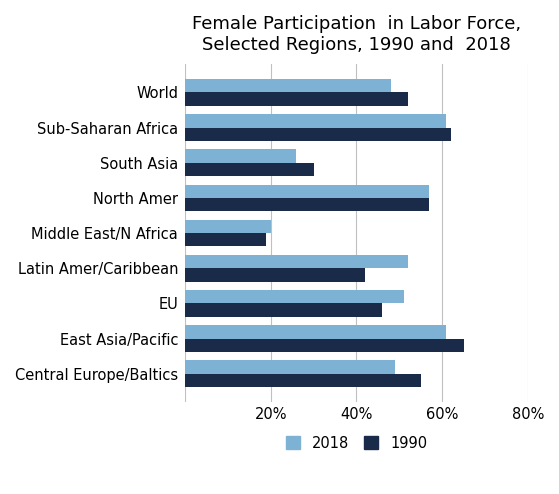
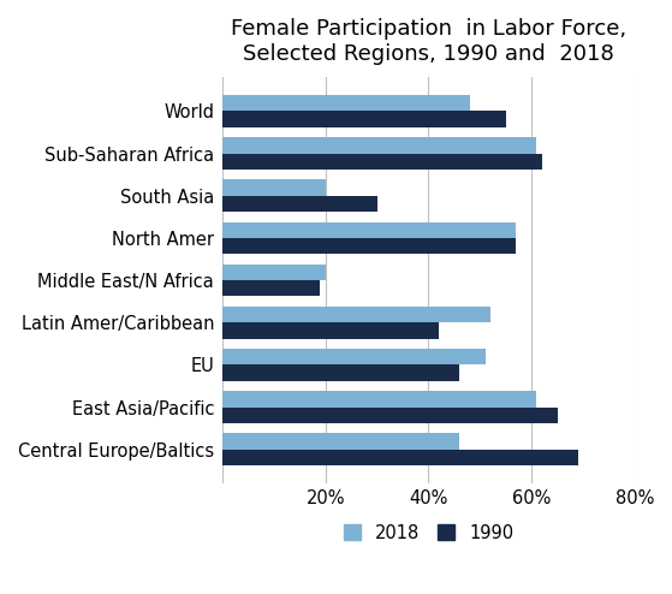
1990/World: 52% -> 55%
2018/South Asia: 26% -> 20%
2018/Central Europe/Baltics: 49% -> 46%
1990/Central Europe/Baltics: 55% -> 69%
